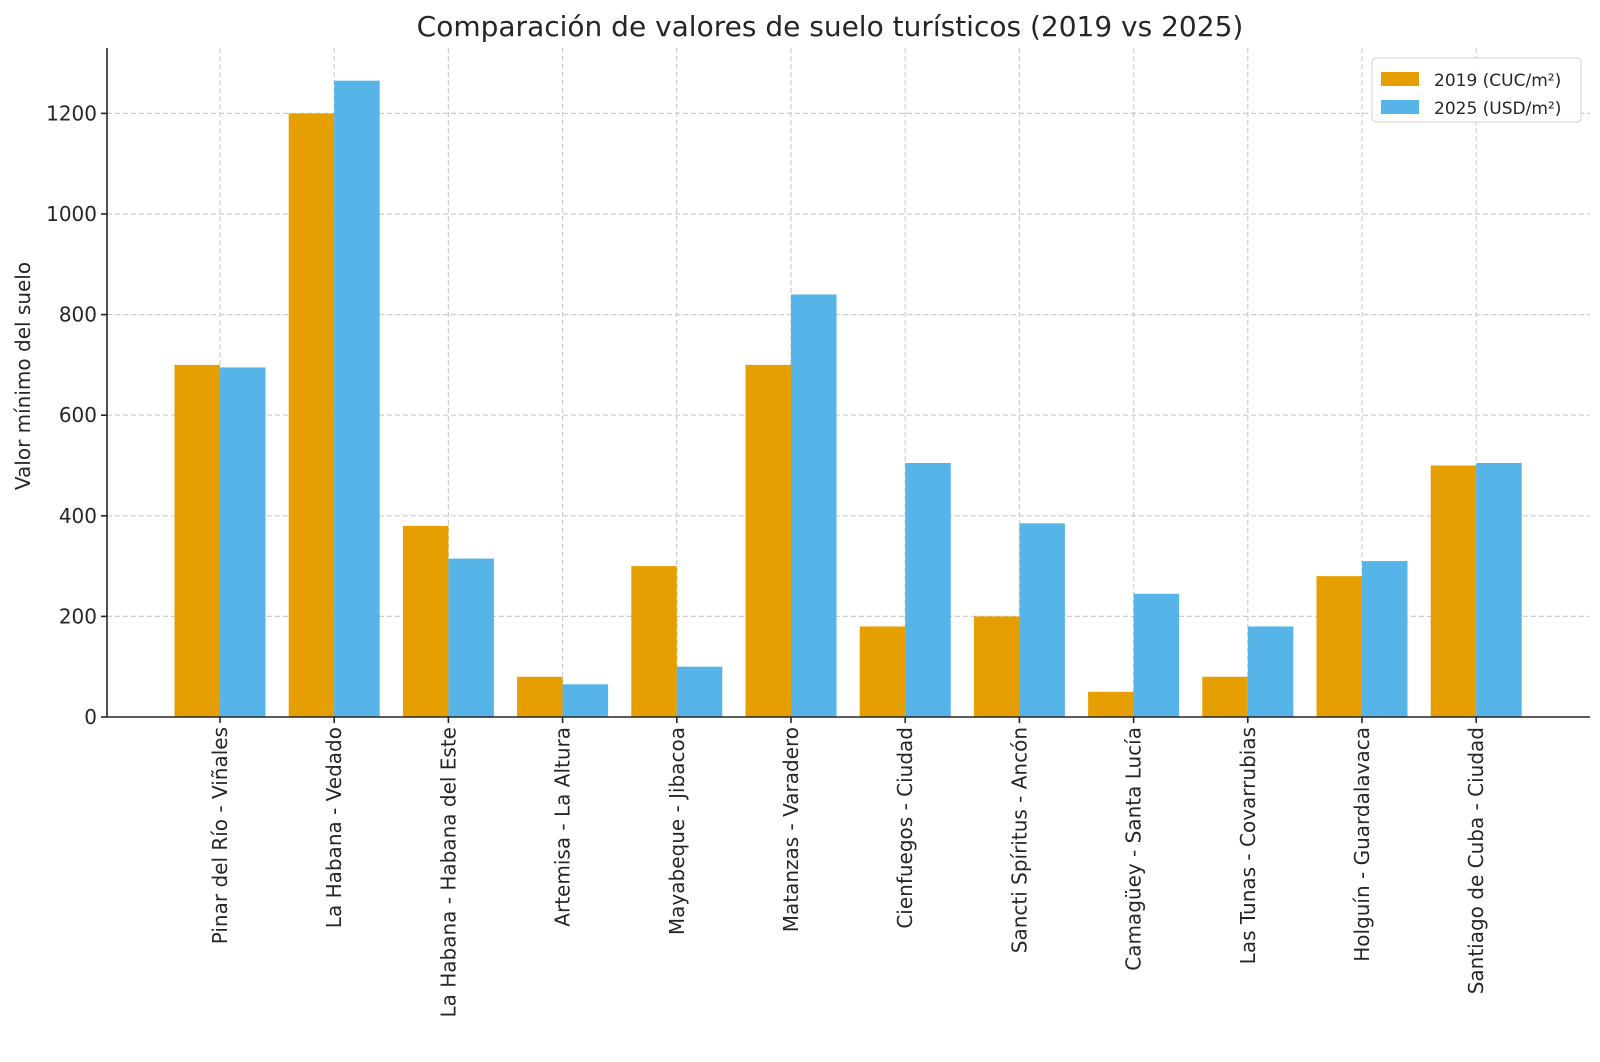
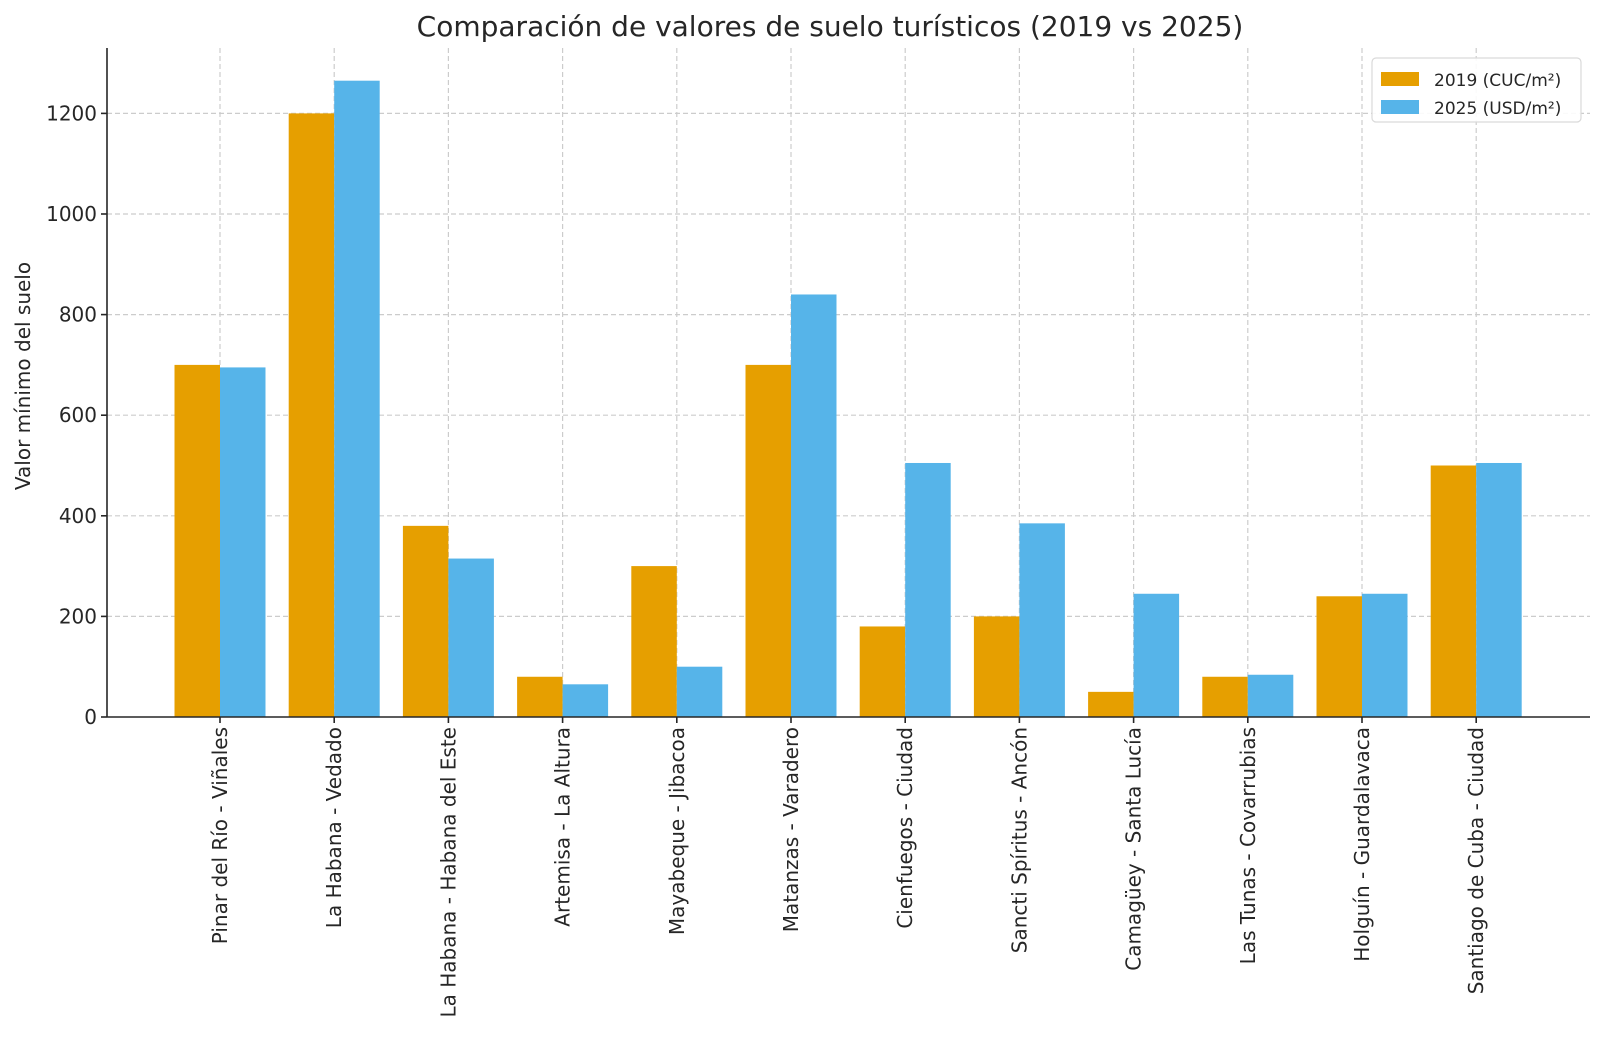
2025 (USD/m²)/Las Tunas - Covarrubias: 180 -> 80
2019 (CUC/m²)/Holguín - Guardalavaca: 280 -> 240
2025 (USD/m²)/Holguín - Guardalavaca: 310 -> 240
